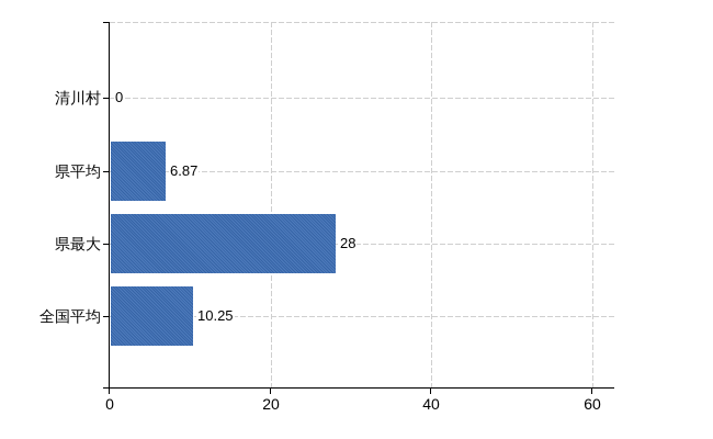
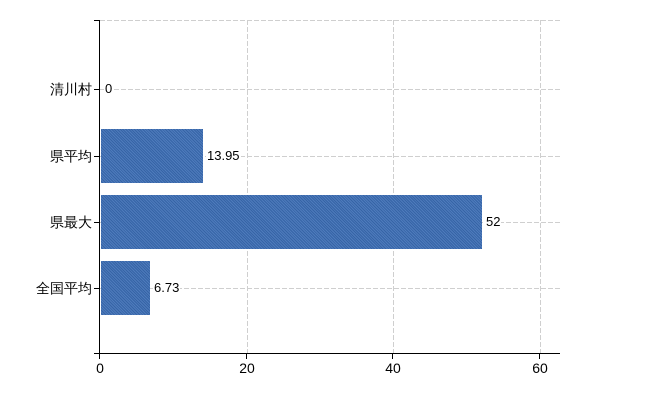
県平均: 6.87 -> 13.95
県最大: 28 -> 52
全国平均: 10.25 -> 6.73
